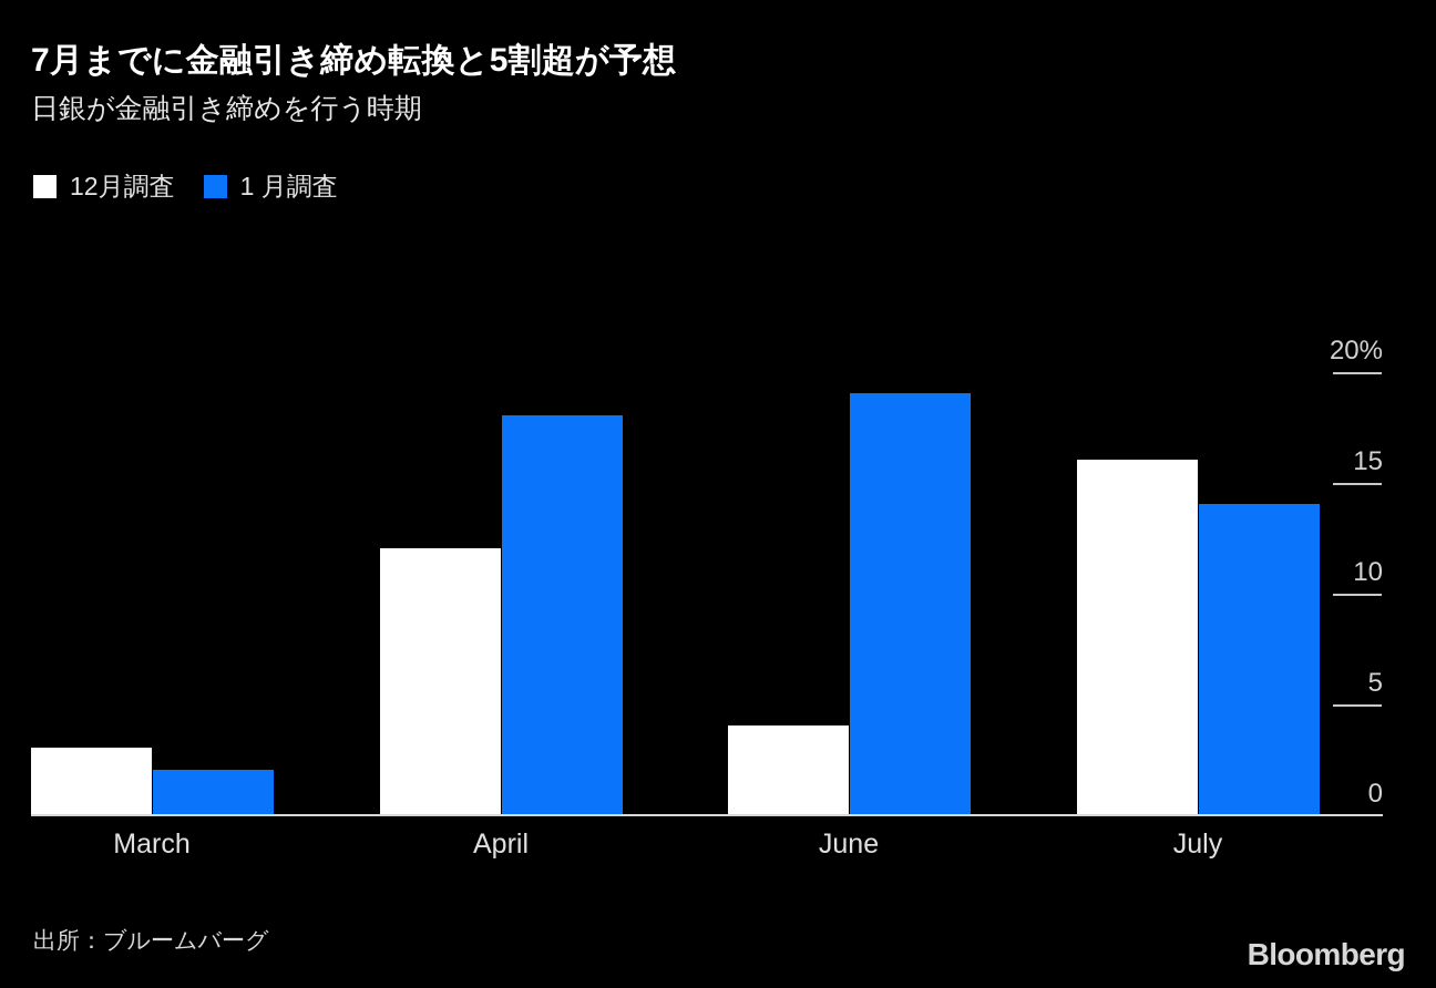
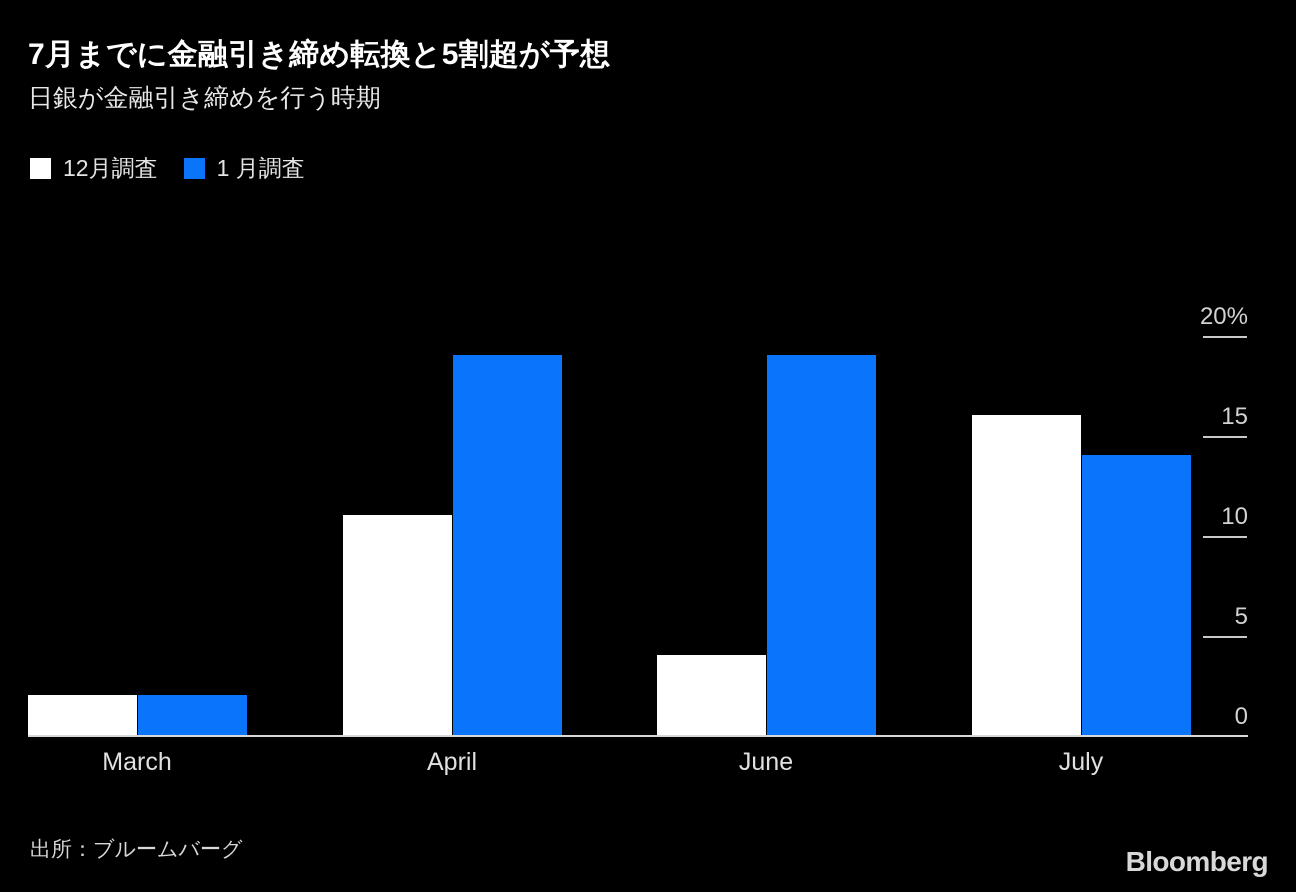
12月調査/March: 3% -> 2%
12月調査/April: 12% -> 11%
1 月調査/April: 18% -> 19%
